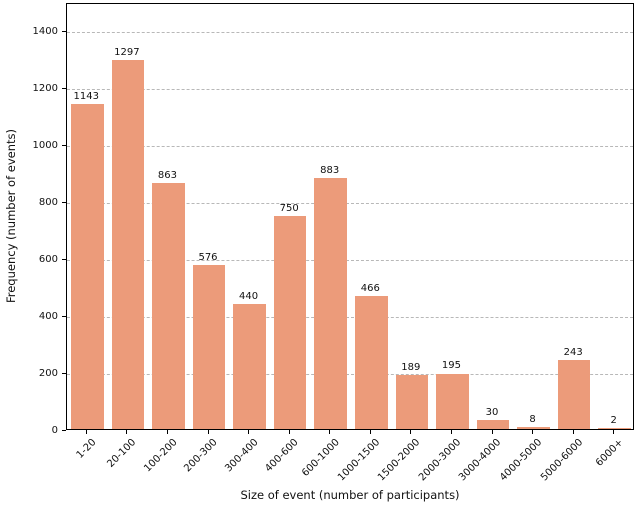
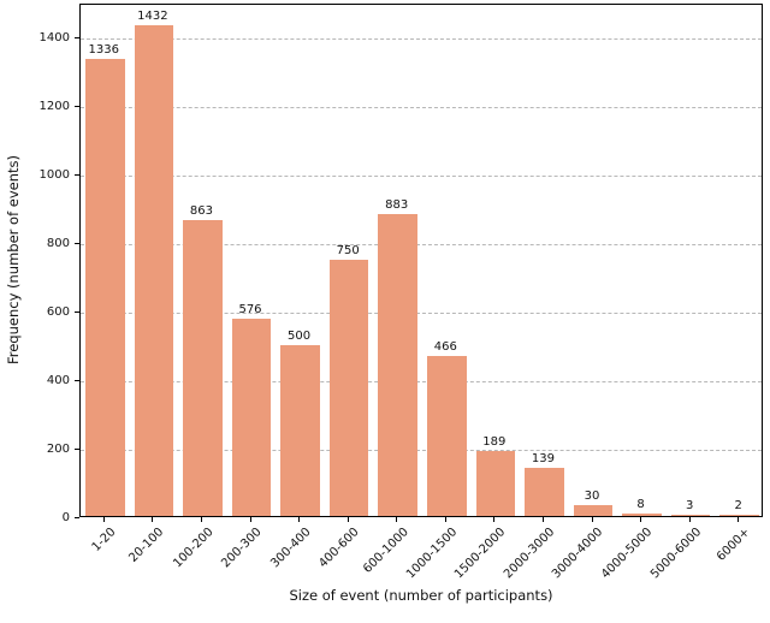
1-20: 1143 -> 1336
20-100: 1297 -> 1432
300-400: 440 -> 500
2000-3000: 195 -> 139
5000-6000: 243 -> 3
